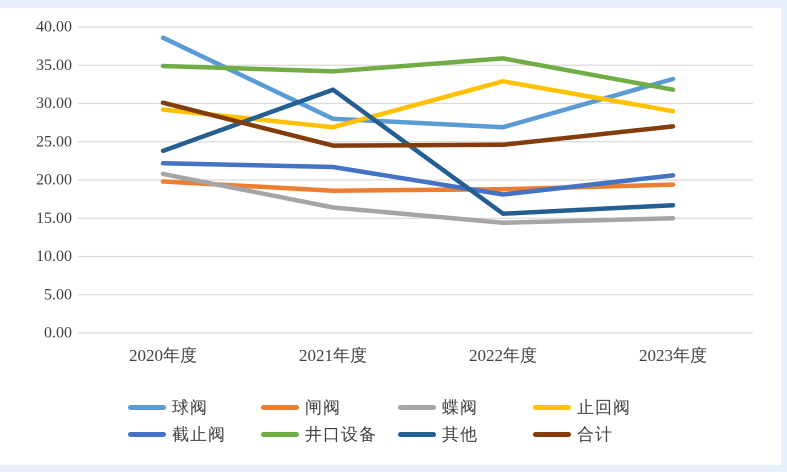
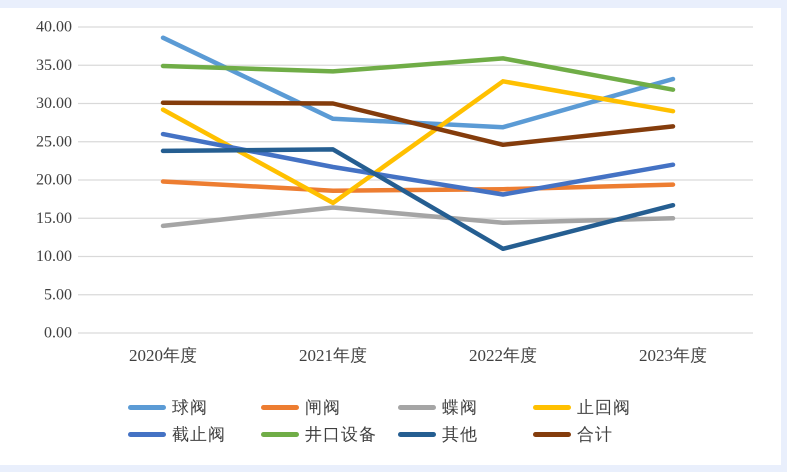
蝶阀/2020年度: 21 -> 14
截止阀/2020年度: 22 -> 26
止回阀/2021年度: 27 -> 17
其他/2021年度: 32 -> 24
合计/2021年度: 24 -> 30
其他/2022年度: 16 -> 11
截止阀/2023年度: 21 -> 22
